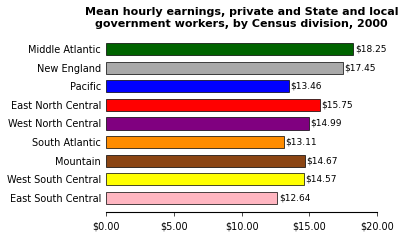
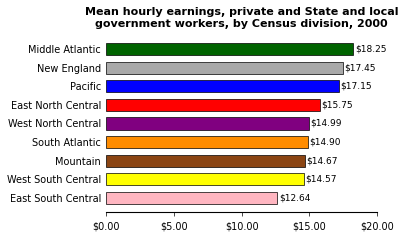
Pacific: $13.46 -> $17.15
South Atlantic: $13.11 -> $14.90
